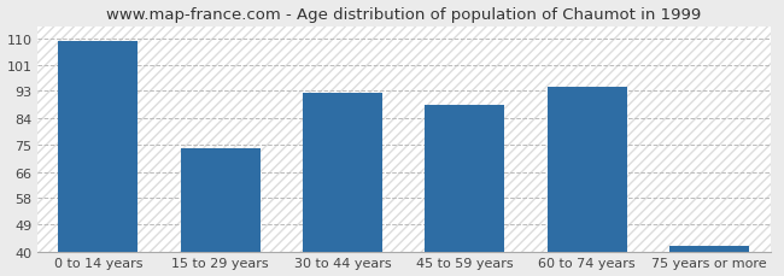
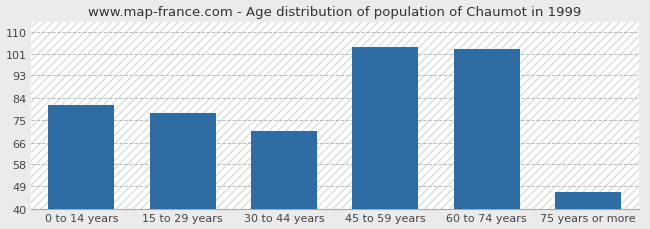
0 to 14 years: 109 -> 81
15 to 29 years: 74 -> 78
30 to 44 years: 92 -> 71
45 to 59 years: 88 -> 104
60 to 74 years: 94 -> 103
75 years or more: 42 -> 47
